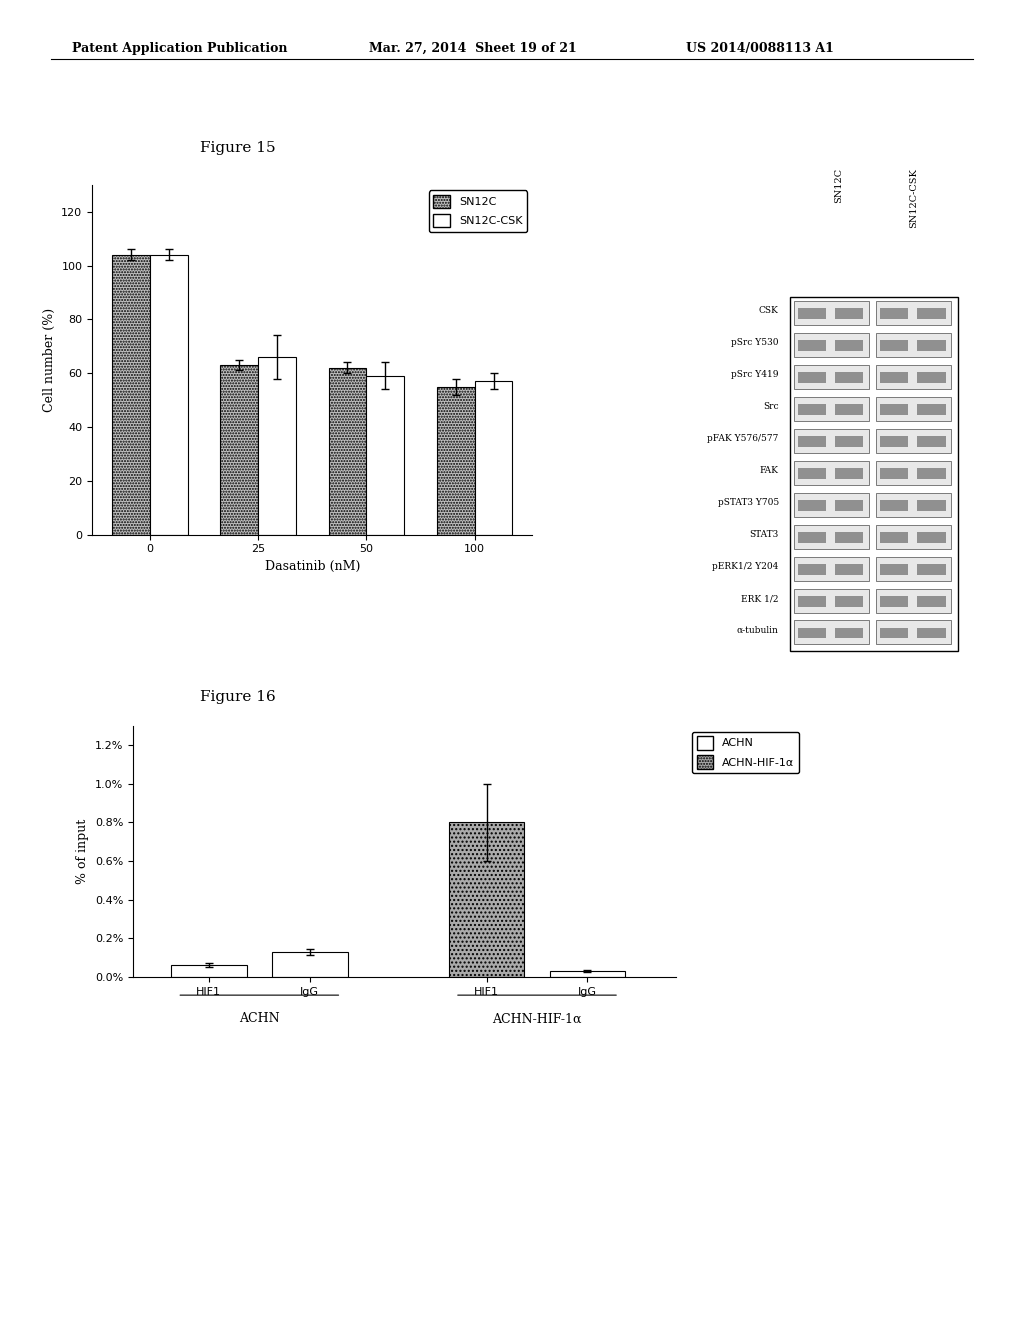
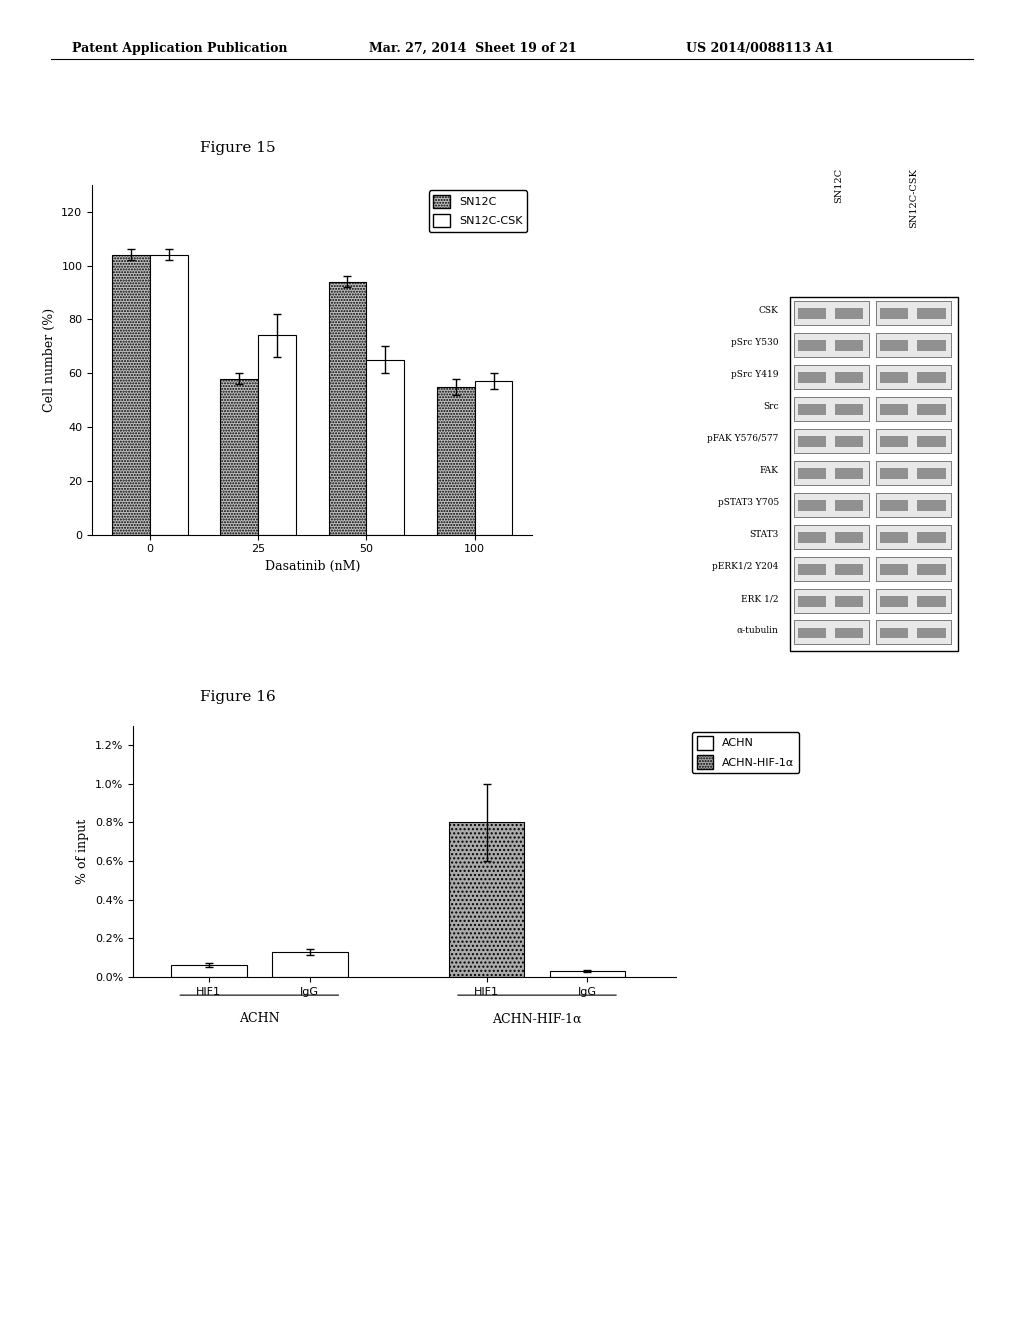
SN12C/25: 63 -> 58
SN12C-CSK/25: 66 -> 74
SN12C/50: 62 -> 94
SN12C-CSK/50: 59 -> 65
